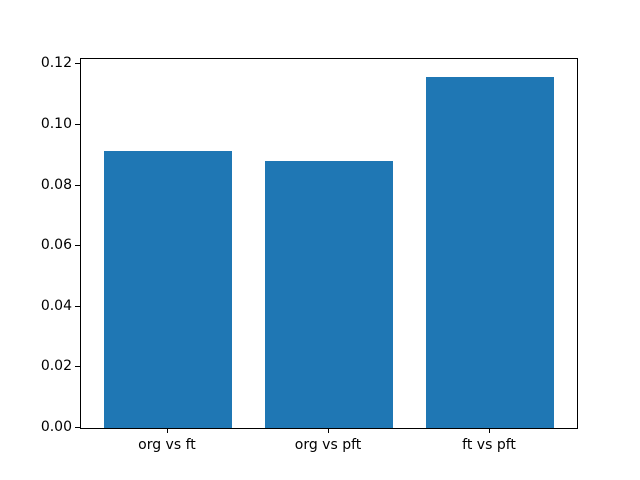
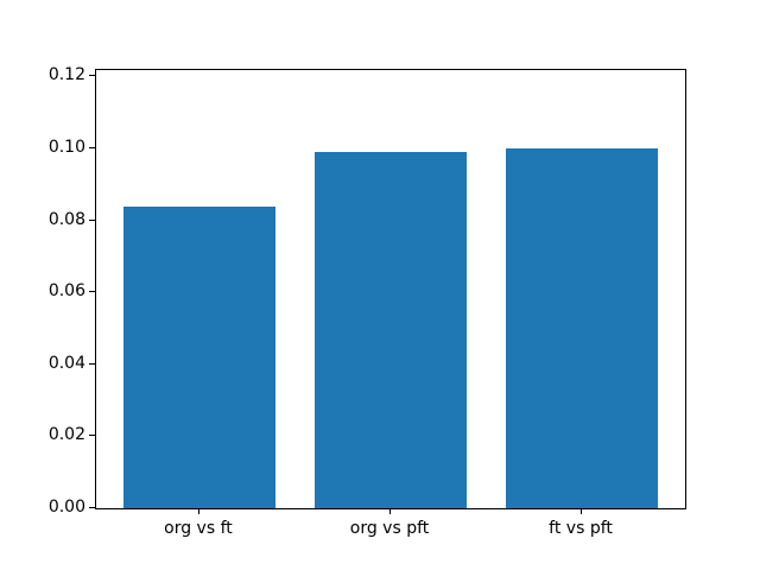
org vs ft: 0.091 -> 0.084
org vs pft: 0.088 -> 0.099
ft vs pft: 0.116 -> 0.100
